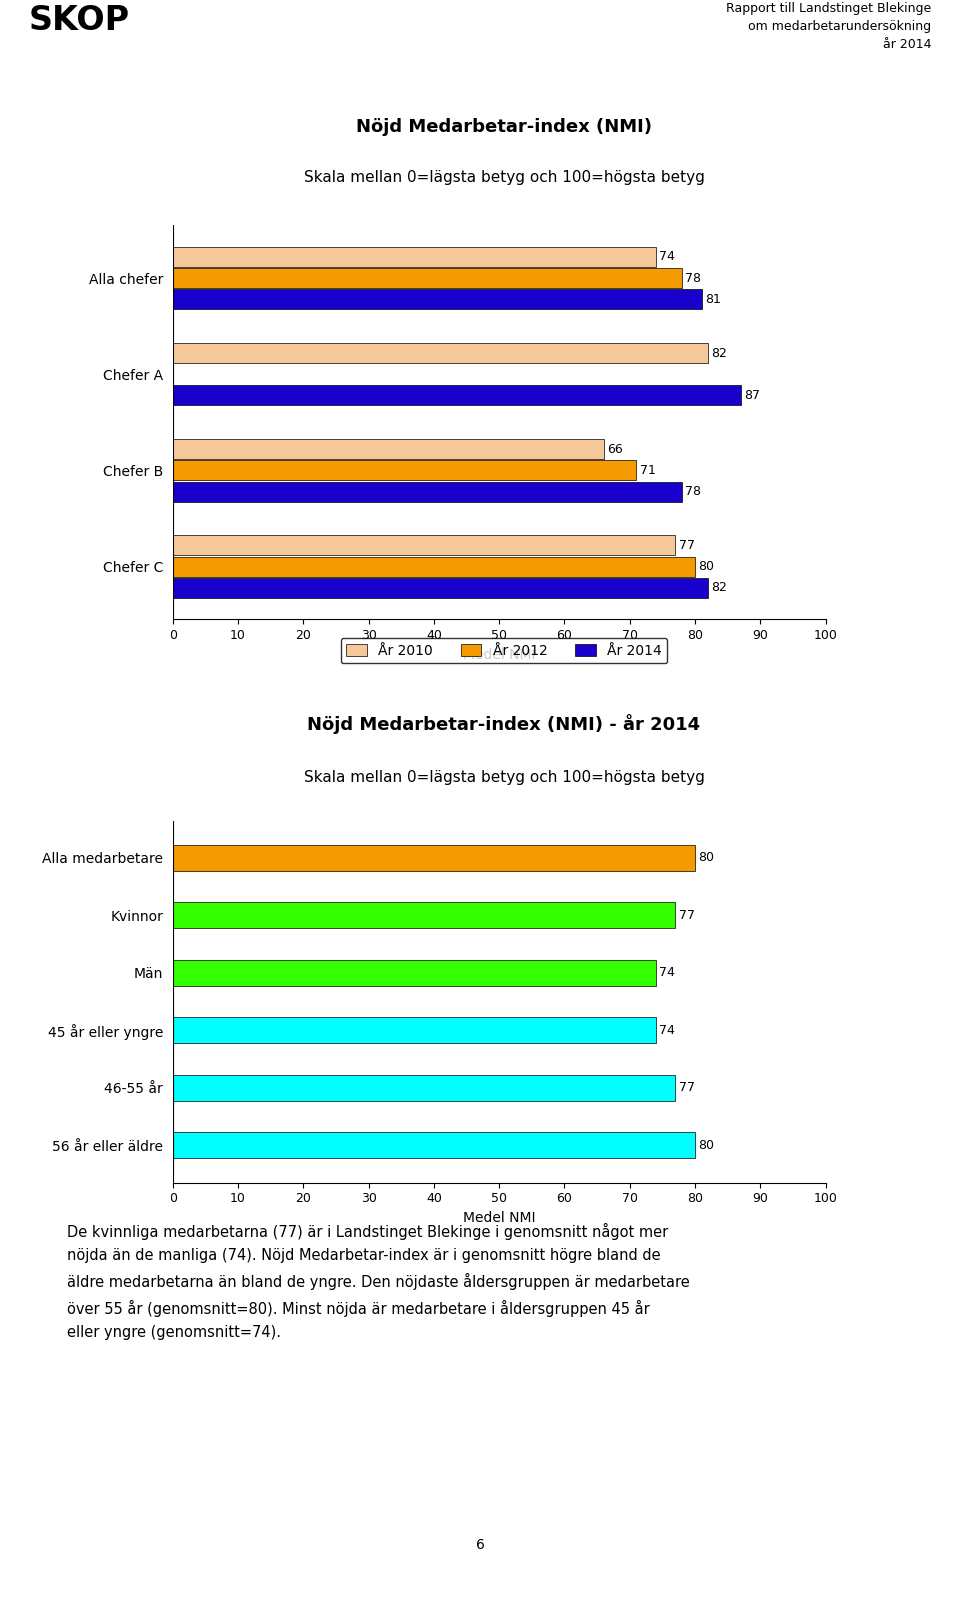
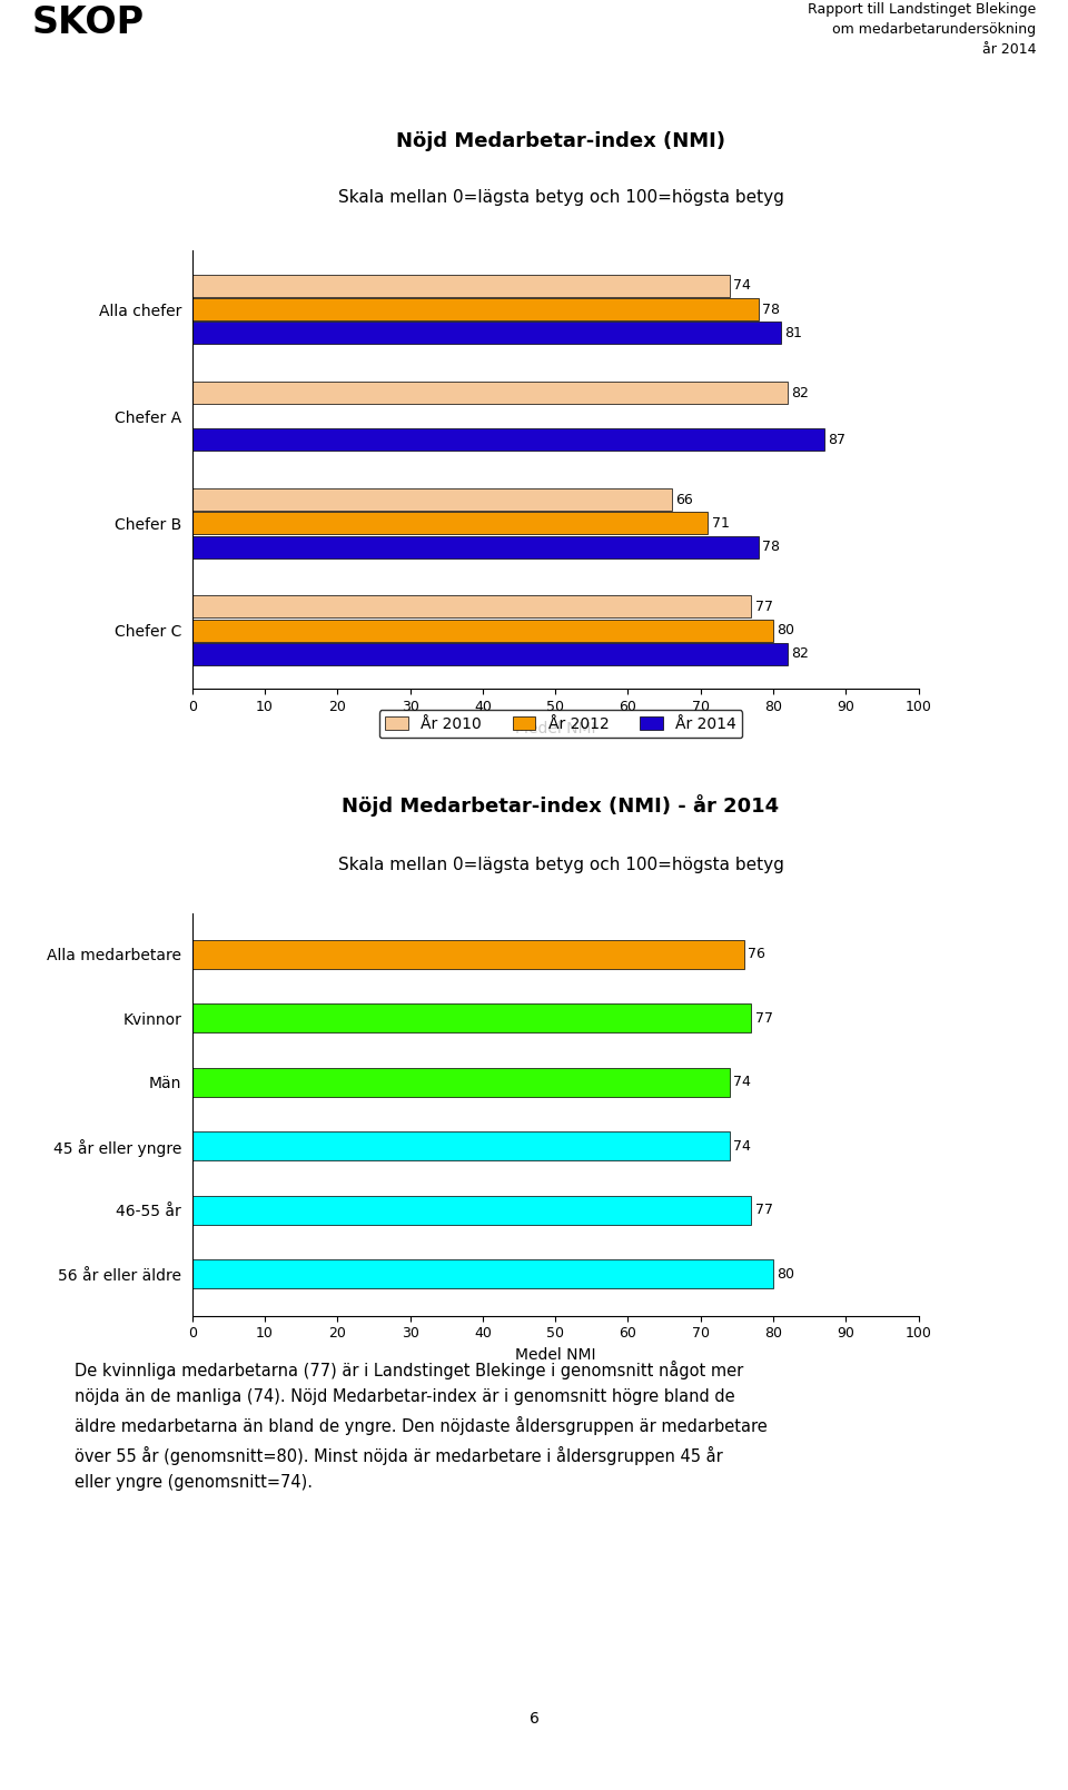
Alla medarbetare: 80 -> 76
